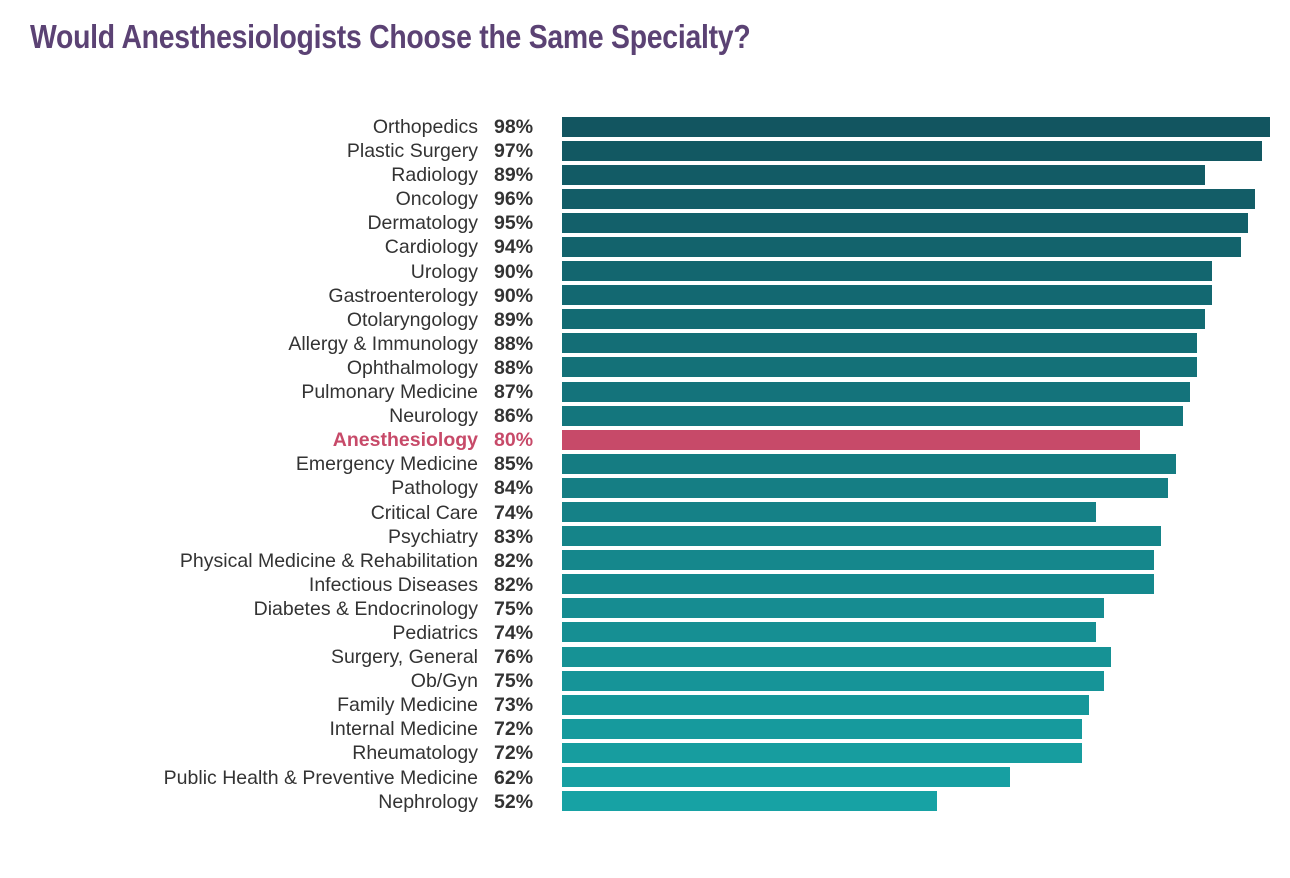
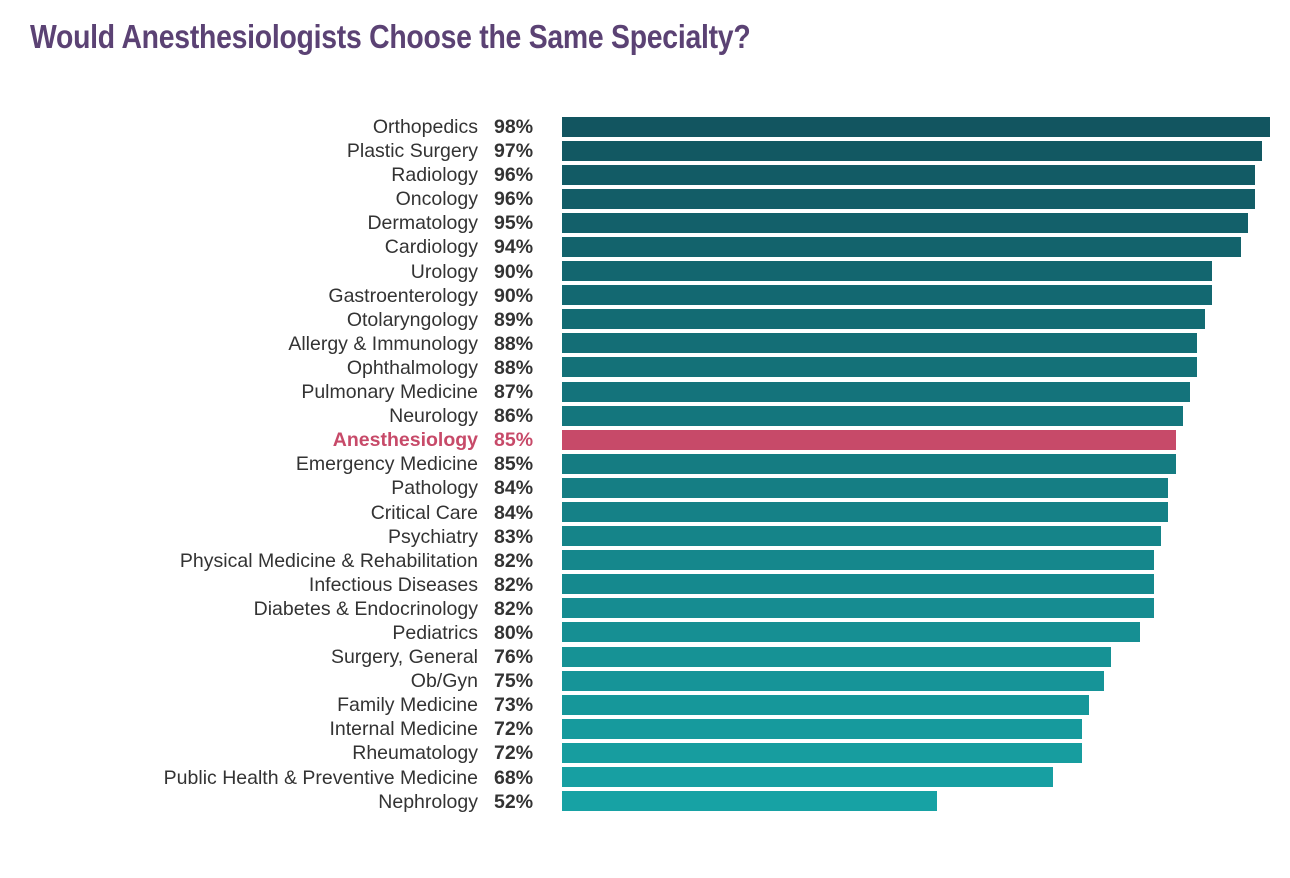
Radiology: 89% -> 96%
Anesthesiology: 80% -> 85%
Critical Care: 74% -> 84%
Diabetes & Endocrinology: 75% -> 82%
Pediatrics: 74% -> 80%
Public Health & Preventive Medicine: 62% -> 68%
